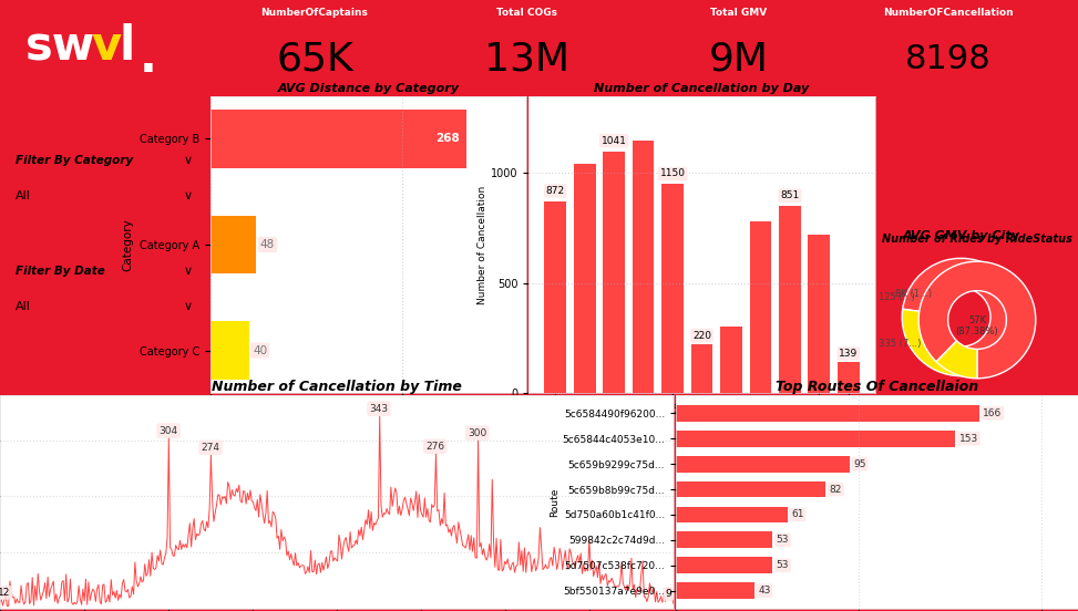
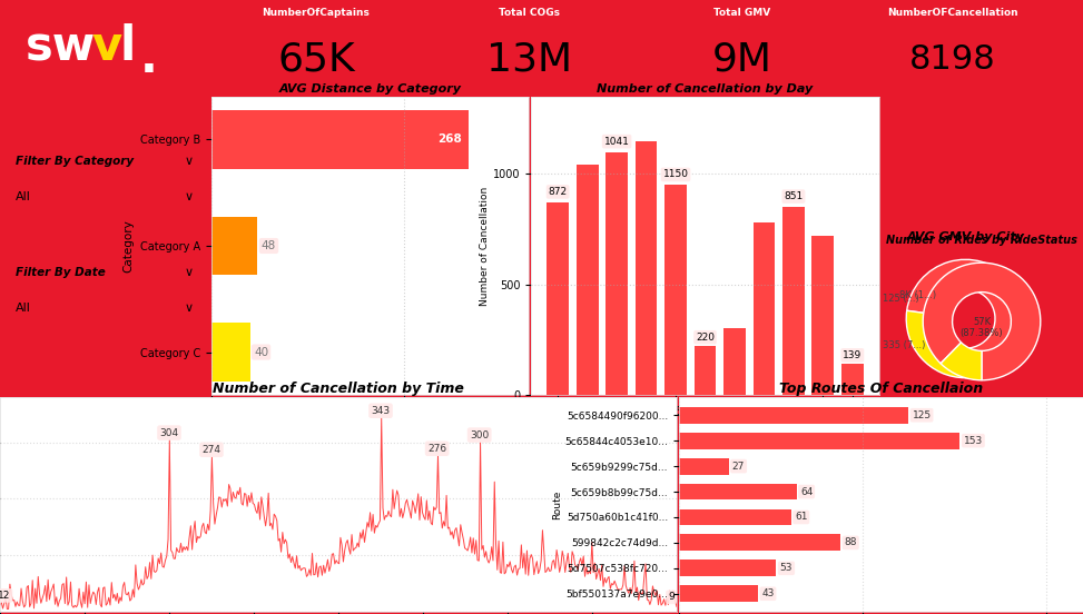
Top Routes Of Cancellaion/5c6584490f96200...: 166 -> 125
Top Routes Of Cancellaion/5c659b9299c75d...: 95 -> 27
Top Routes Of Cancellaion/5c659b8b99c75d...: 82 -> 64
Top Routes Of Cancellaion/599842c2c74d9d...: 53 -> 88
